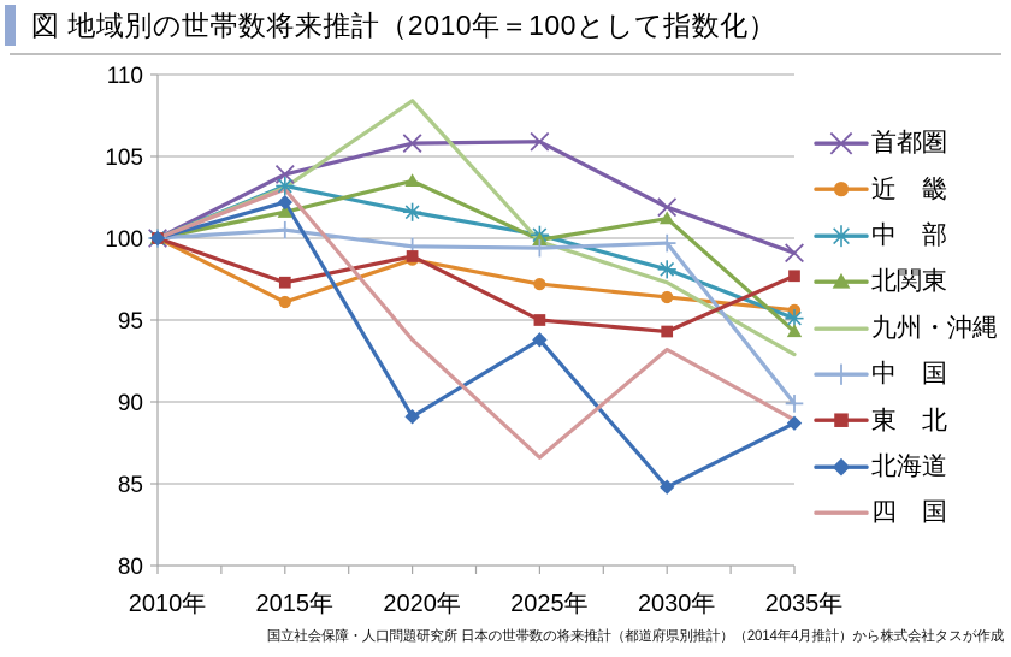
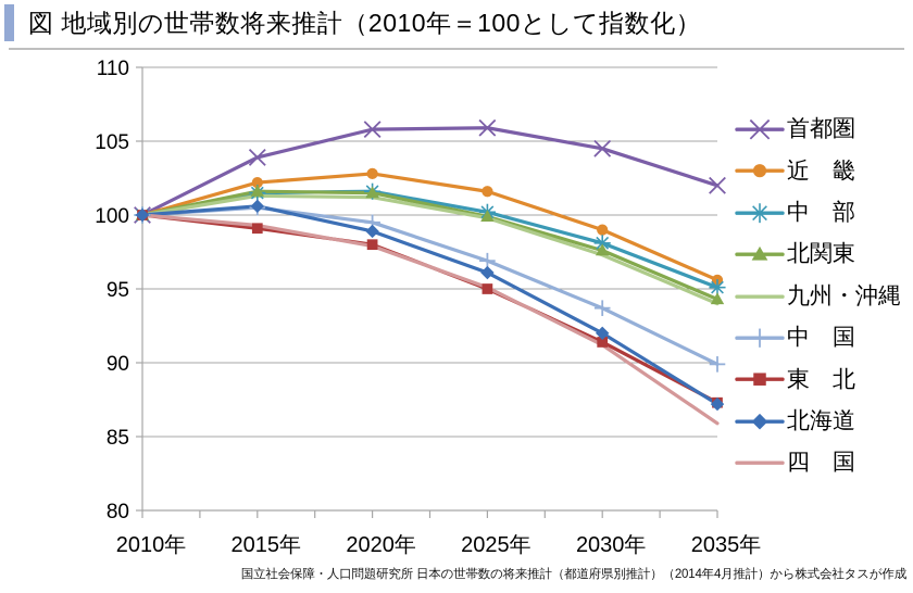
近 畿/2015年: 96.1 -> 102.2
中 部/2015年: 103.2 -> 101.5
九州・沖縄/2015年: 103.1 -> 101.3
東 北/2015年: 97.3 -> 99.1
北海道/2015年: 102.2 -> 100.6
四 国/2015年: 103.0 -> 99.3
近 畿/2020年: 98.7 -> 102.8
北関東/2020年: 103.5 -> 101.5
九州・沖縄/2020年: 108.4 -> 101.2
東 北/2020年: 98.9 -> 98.0
北海道/2020年: 89.1 -> 98.9
四 国/2020年: 93.8 -> 97.9
近 畿/2025年: 97.2 -> 101.6
中 国/2025年: 99.4 -> 96.9
北海道/2025年: 93.8 -> 96.1
四 国/2025年: 86.6 -> 95.1
首都圏/2030年: 101.9 -> 104.5
近 畿/2030年: 96.4 -> 99.0
北関東/2030年: 101.2 -> 97.6
中 国/2030年: 99.7 -> 93.7
東 北/2030年: 94.3 -> 91.4
北海道/2030年: 84.8 -> 92.0
四 国/2030年: 93.2 -> 91.2
首都圏/2035年: 99.1 -> 102.0
九州・沖縄/2035年: 92.9 -> 94.0
東 北/2035年: 97.7 -> 87.3
北海道/2035年: 88.7 -> 87.2
四 国/2035年: 88.9 -> 85.9
